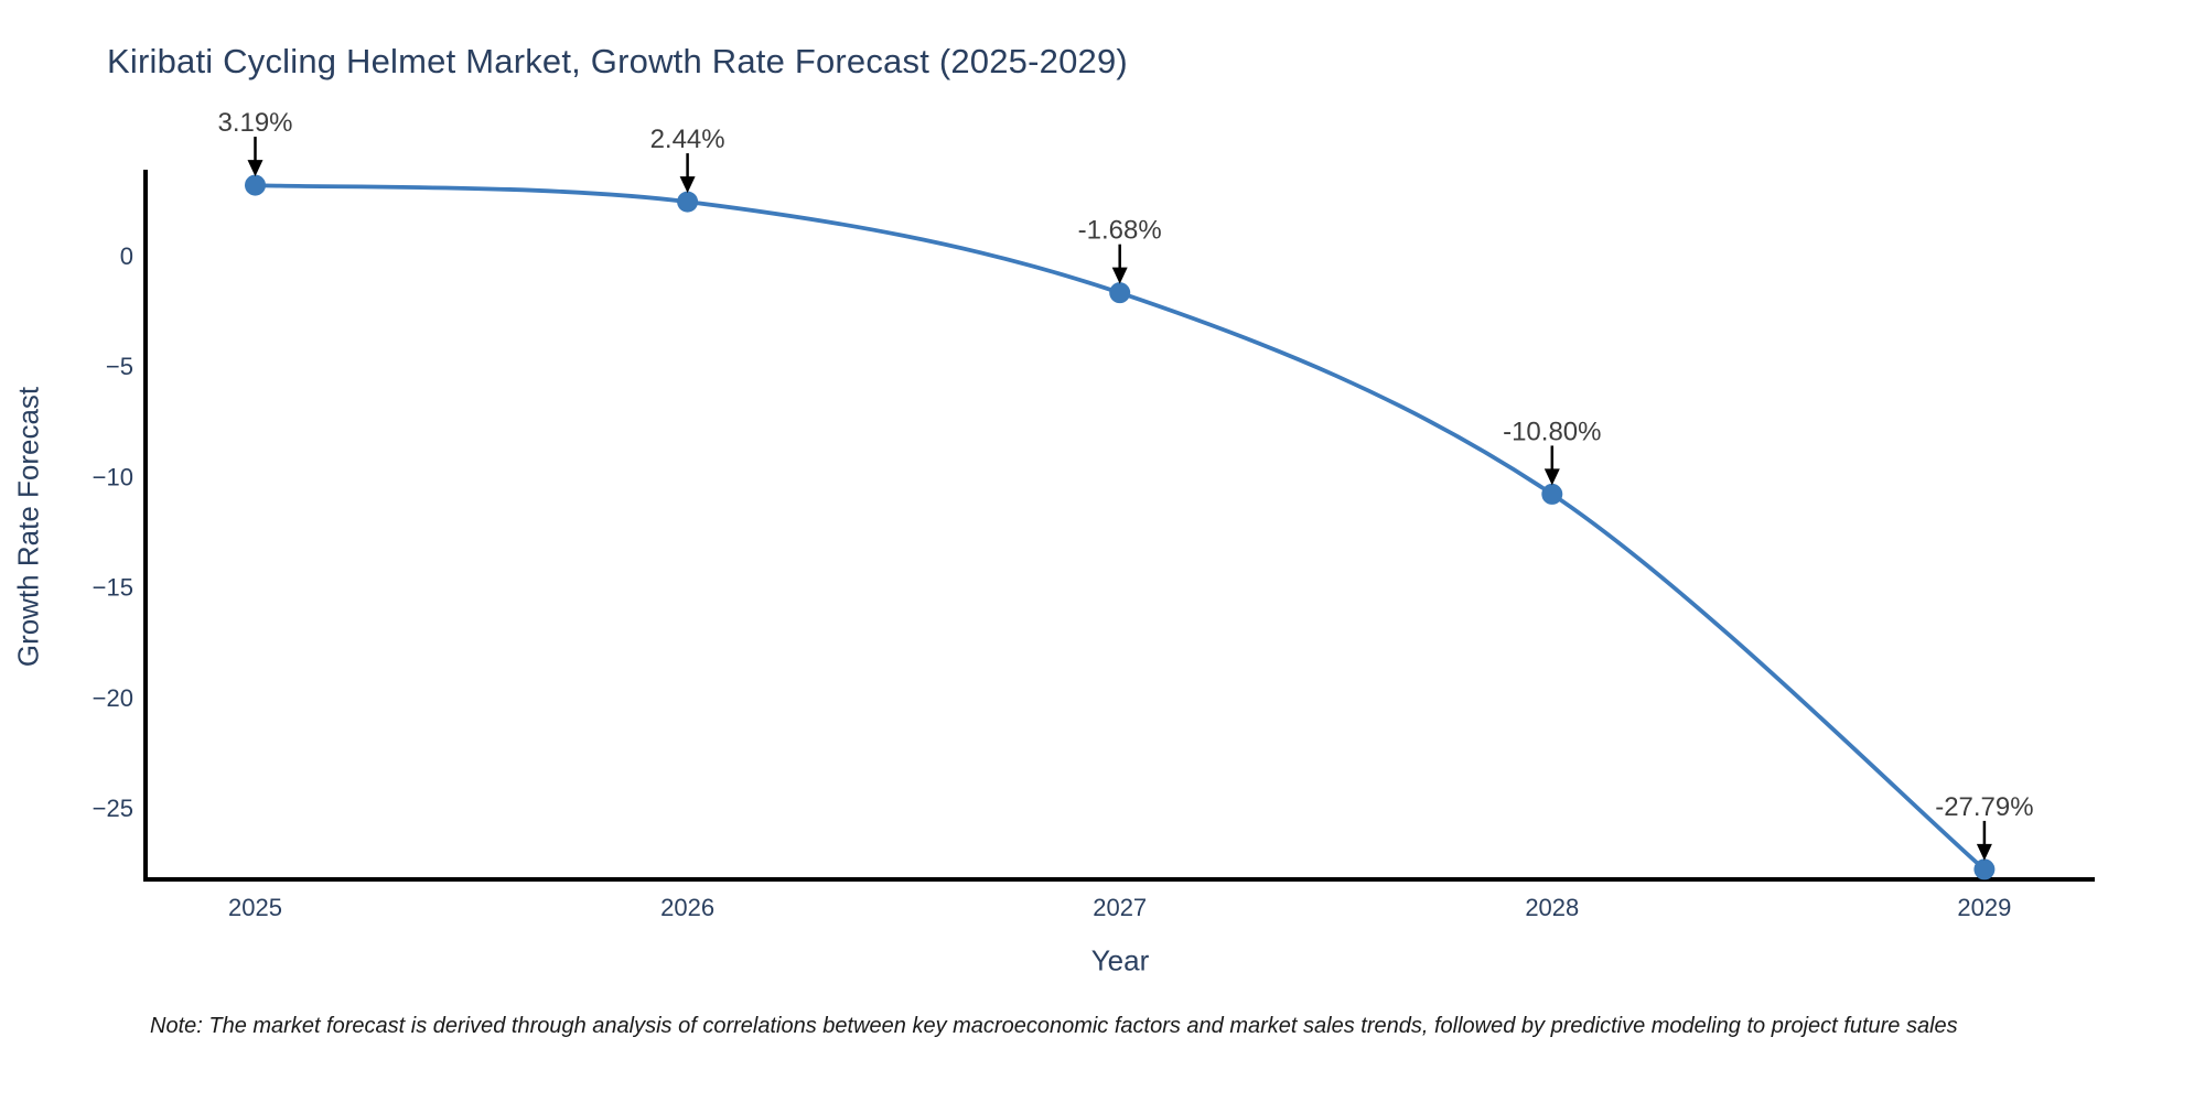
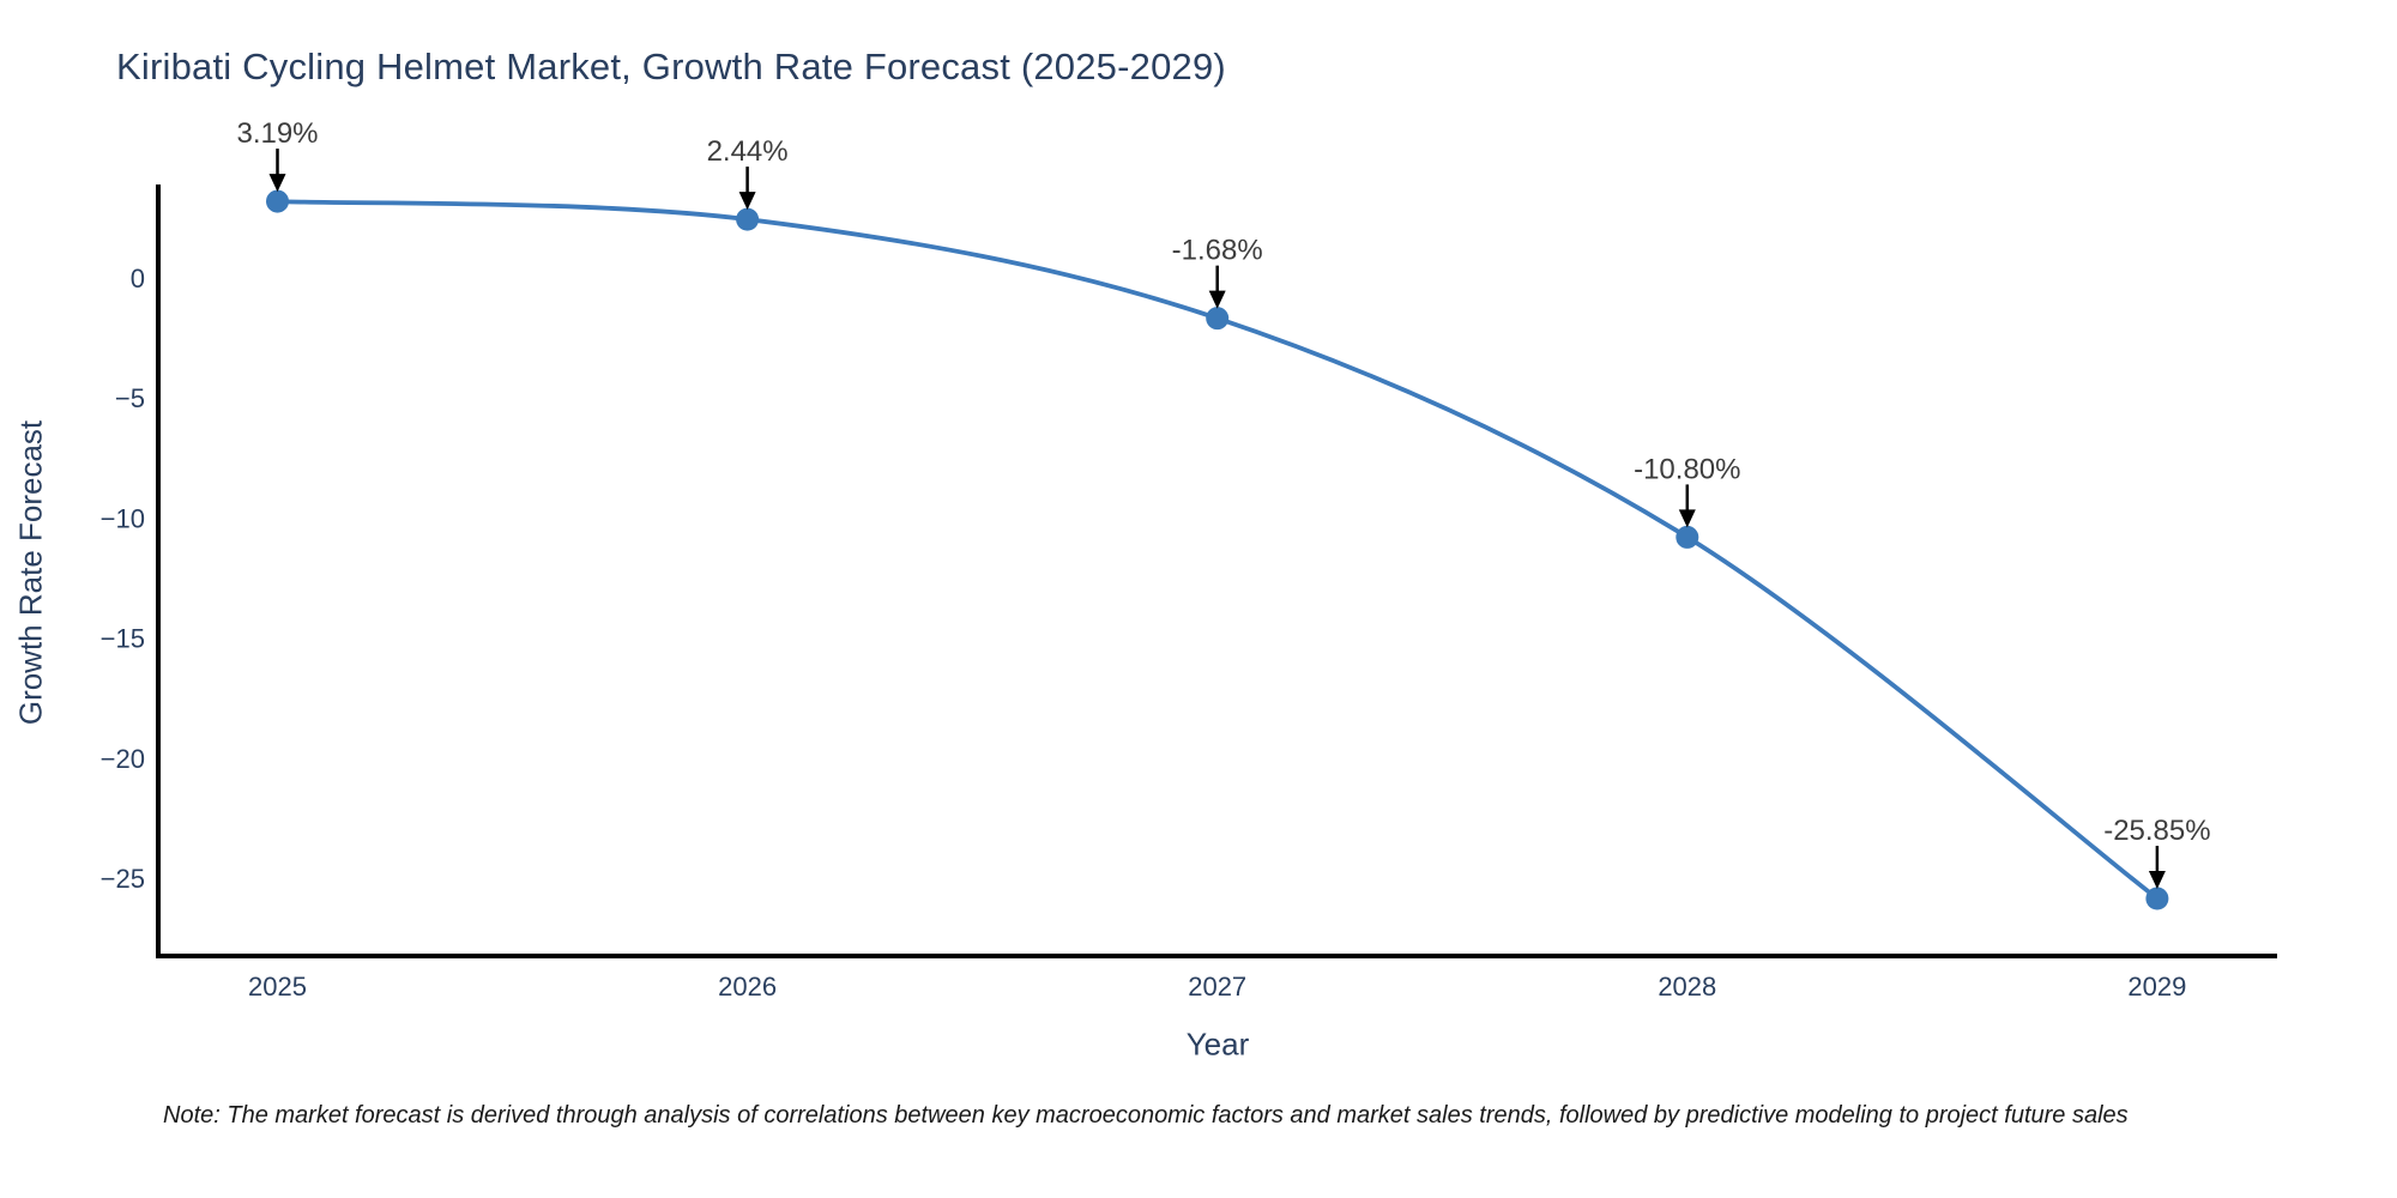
2029: -27.79% -> -25.85%
